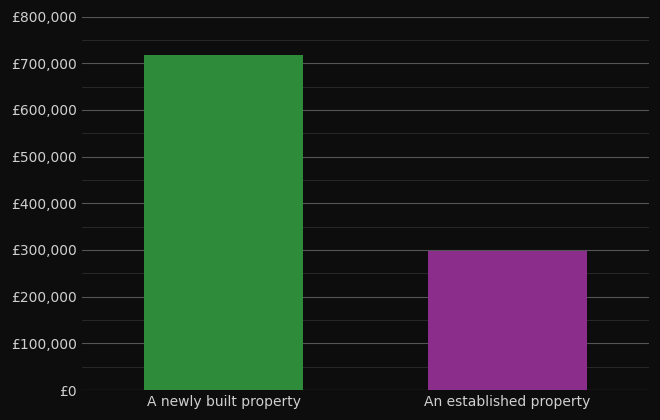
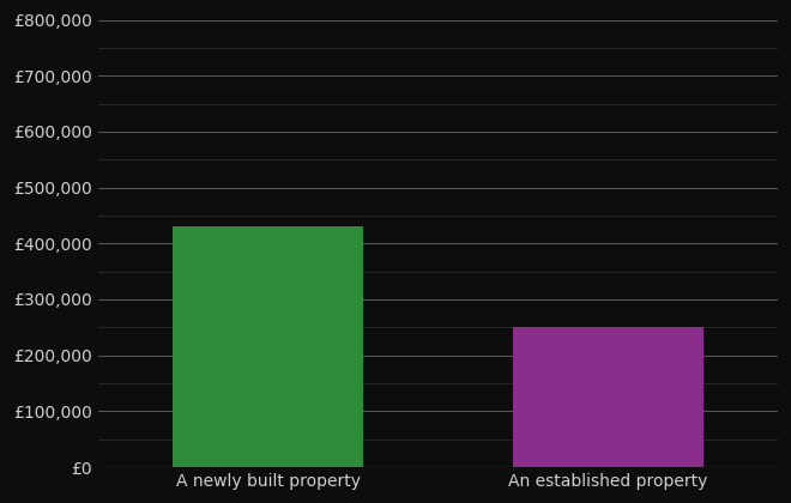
A newly built property: £718,000 -> £430,000
An established property: £298,000 -> £250,000
